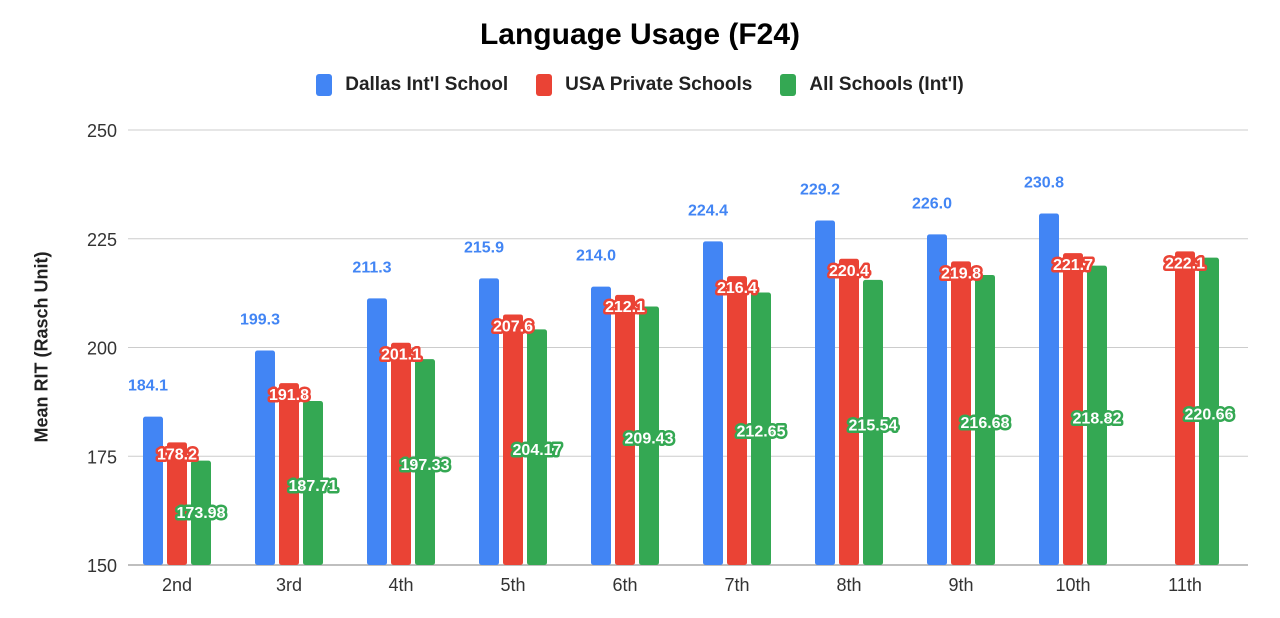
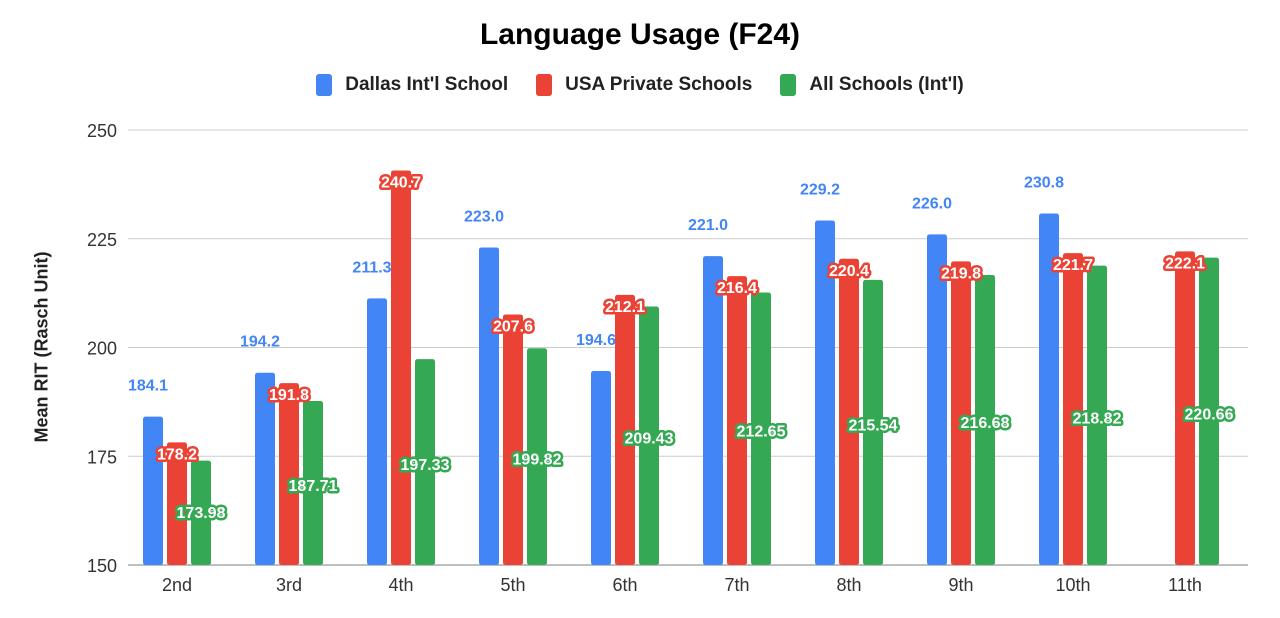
Dallas Int'l School/3rd: 199.3 -> 194.2
USA Private Schools/4th: 201.1 -> 240.7
Dallas Int'l School/5th: 215.9 -> 223.0
All Schools (Int'l)/5th: 204.17 -> 199.82
Dallas Int'l School/6th: 214.0 -> 194.6
Dallas Int'l School/7th: 224.4 -> 221.0
